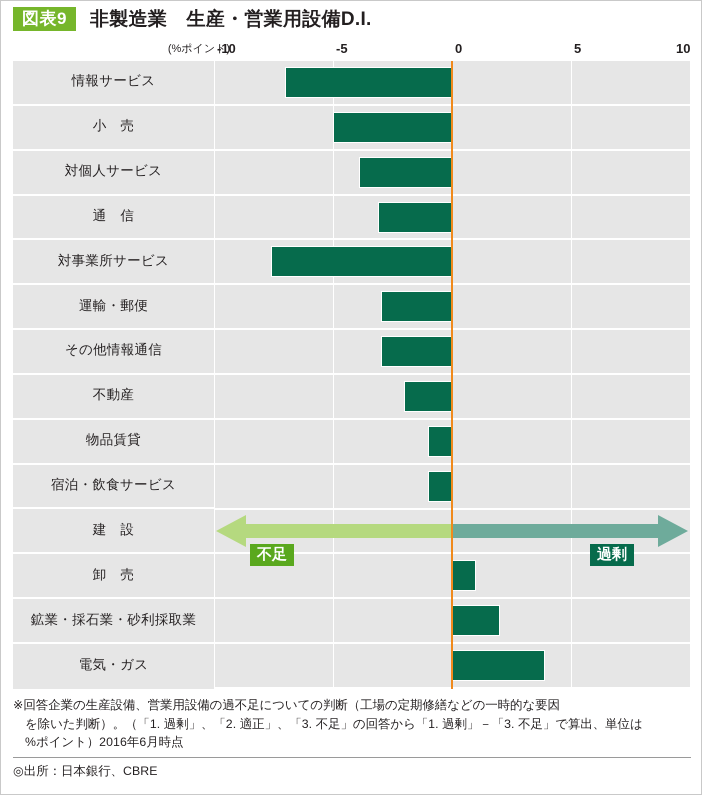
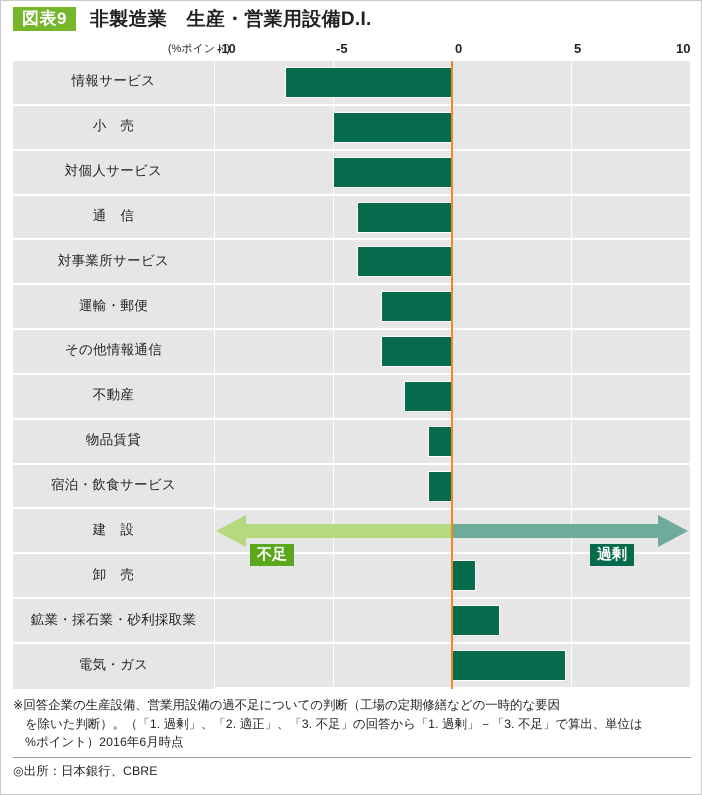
対個人サービス: -3.9 -> -5.0
通 信: -3.1 -> -4.0
対事業所サービス: -7.6 -> -4.0
電気・ガス: 3.9 -> 4.8
